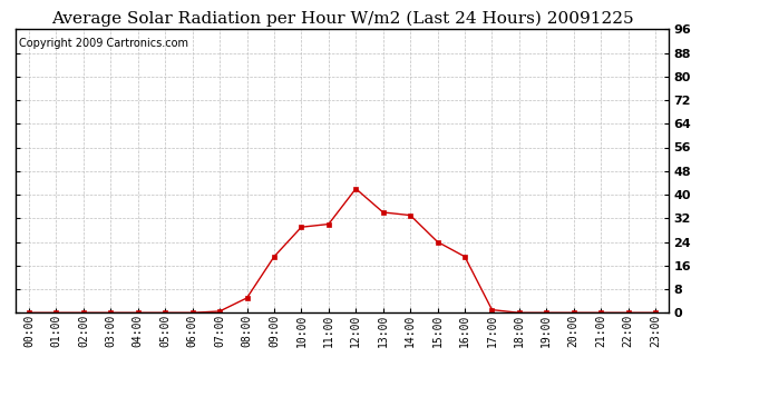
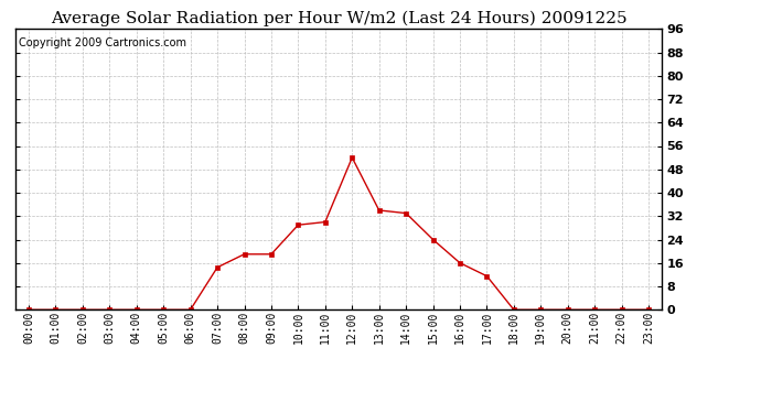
07:00: 0.5 -> 14.5
08:00: 5.0 -> 19.0
12:00: 42.0 -> 52.0
16:00: 19.0 -> 16.0
17:00: 1.0 -> 11.5
